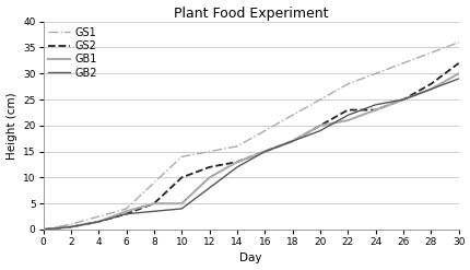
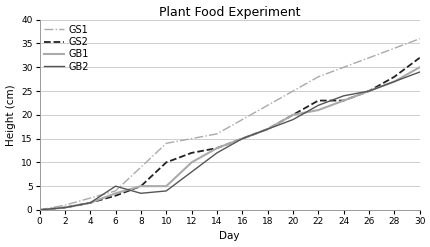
GB2/6: 3.0 -> 5.0
